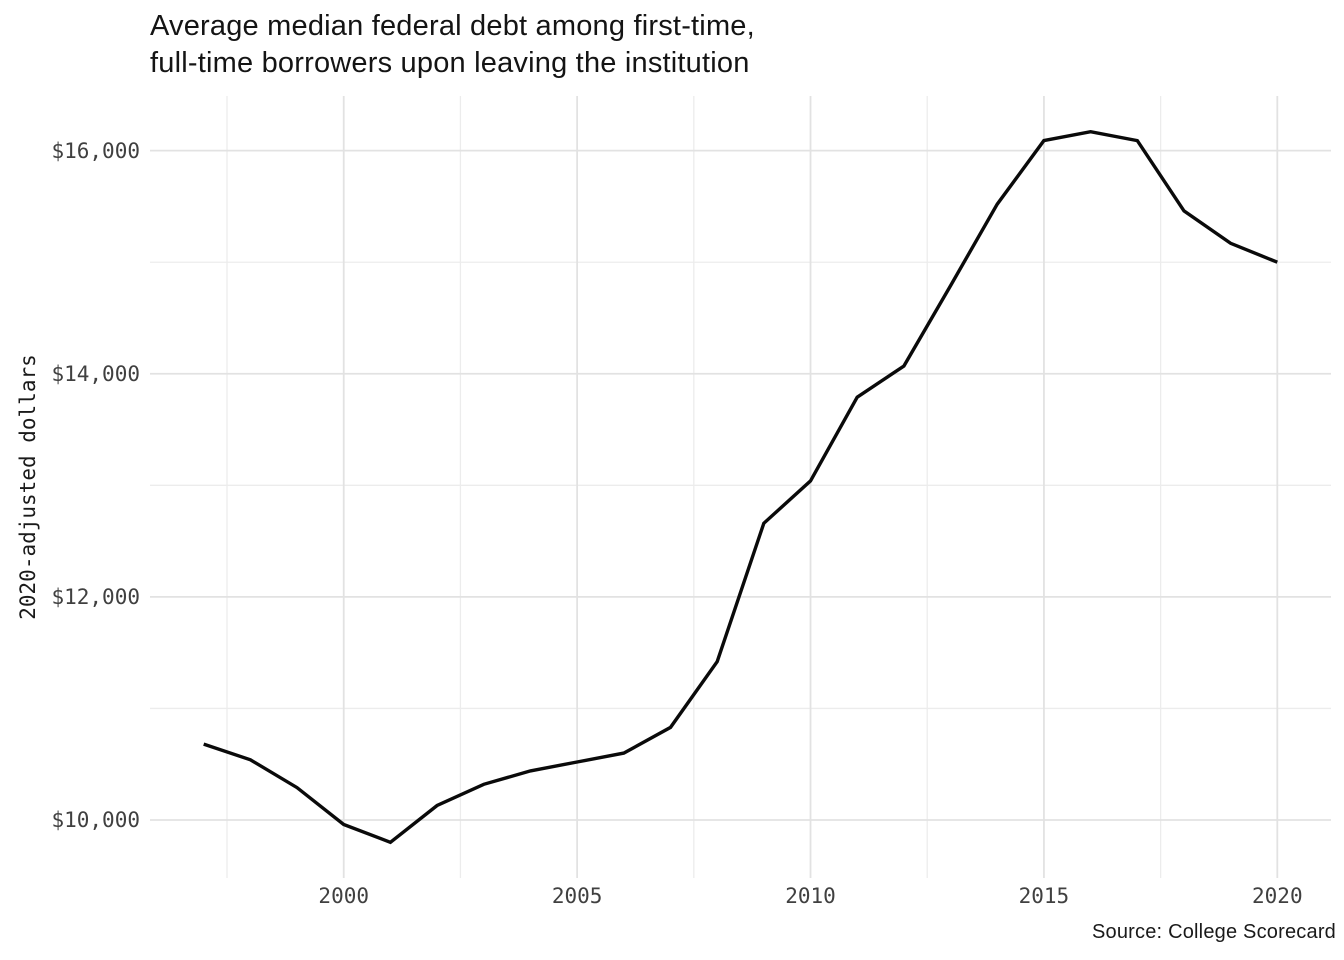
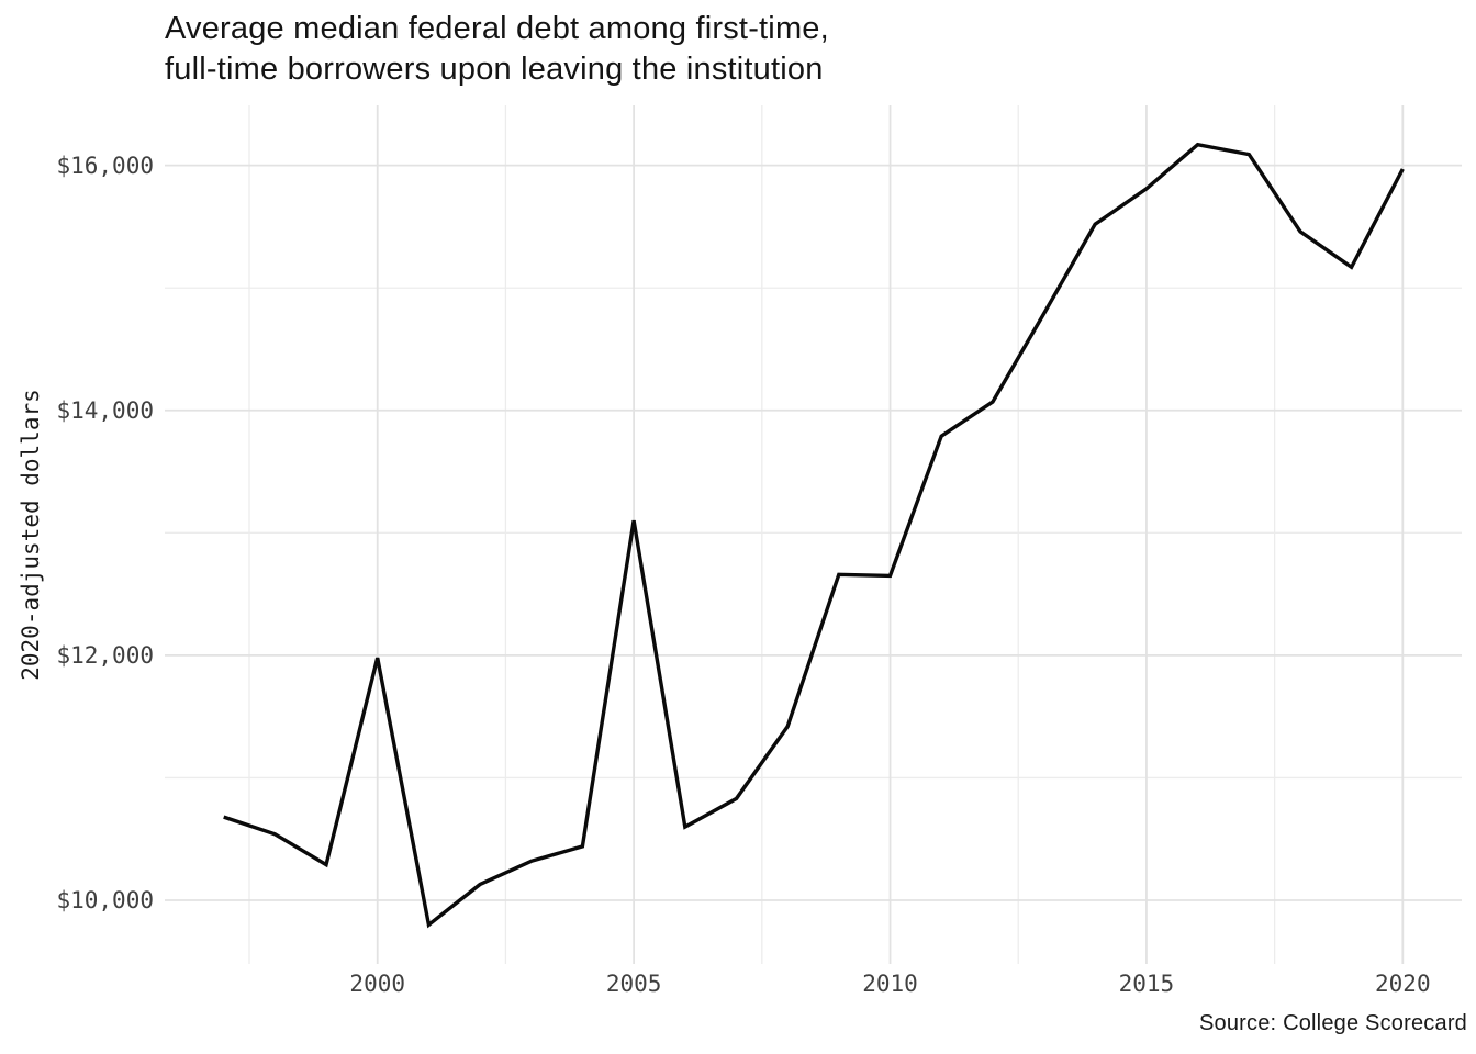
2000: $9960 -> $11980
2005: $10520 -> $13100
2010: $13040 -> $12650
2015: $16090 -> $15810
2020: $15000 -> $15970
